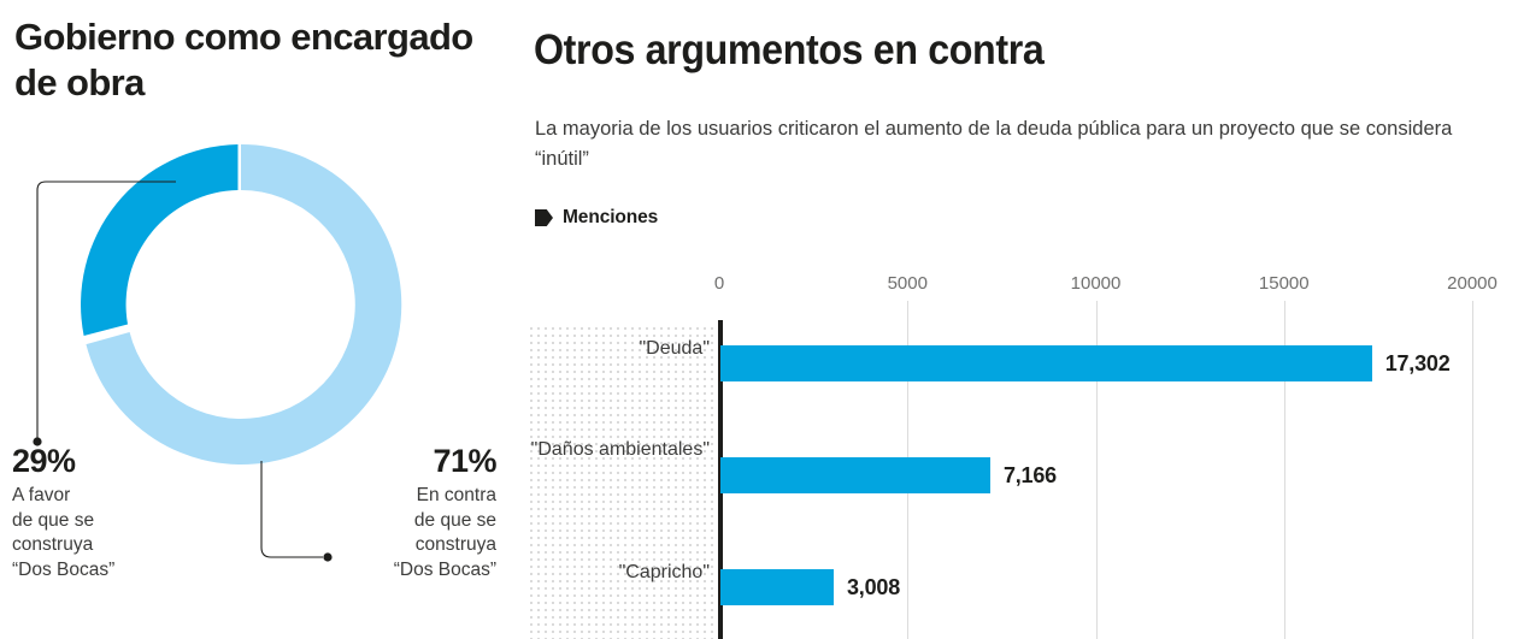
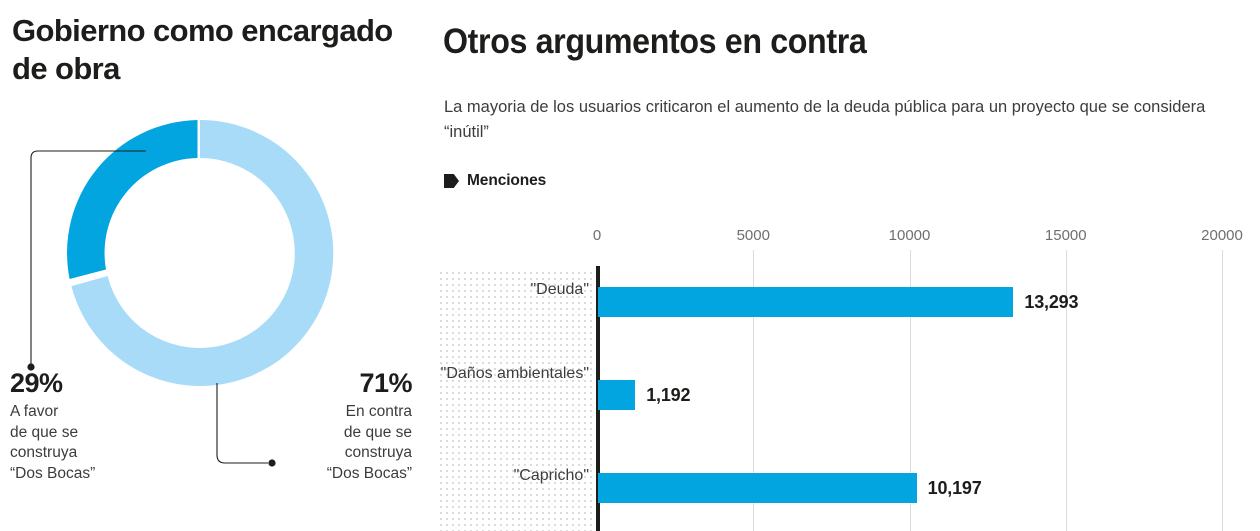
"Deuda": 17,302 -> 13,293
"Daños ambientales": 7,166 -> 1,192
"Capricho": 3,008 -> 10,197
